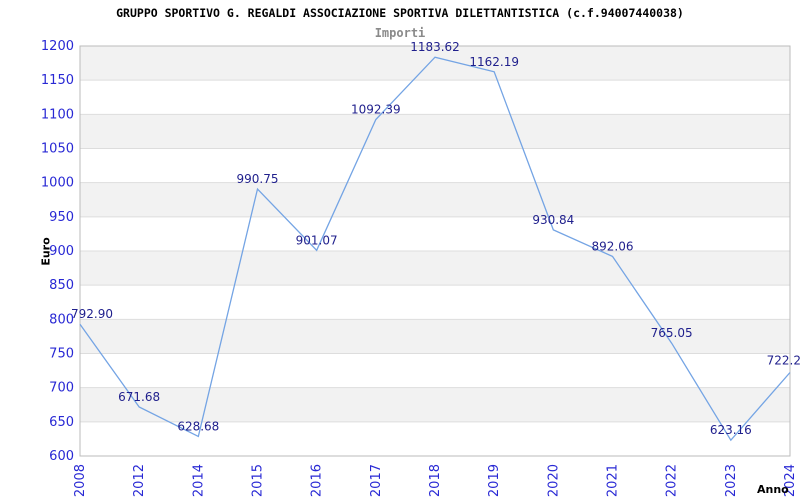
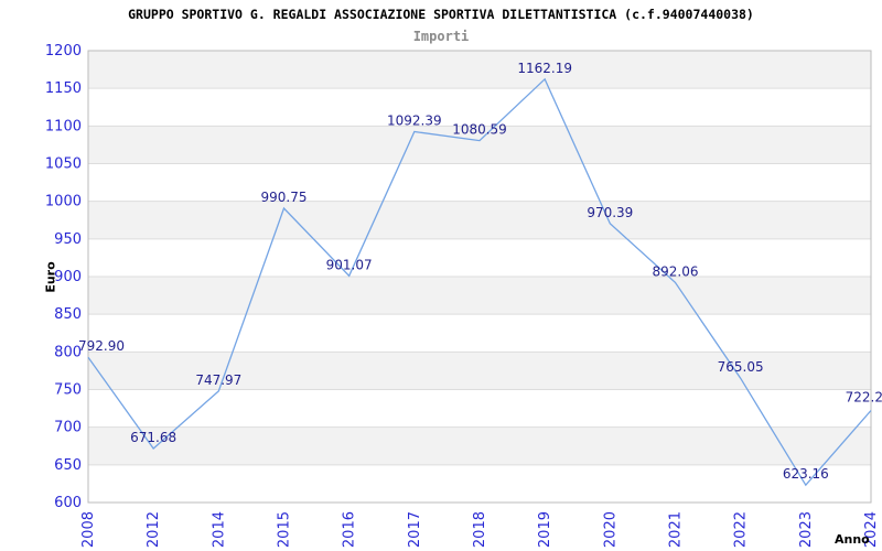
2014: 628.68 -> 747.97
2018: 1183.62 -> 1080.59
2020: 930.84 -> 970.39
